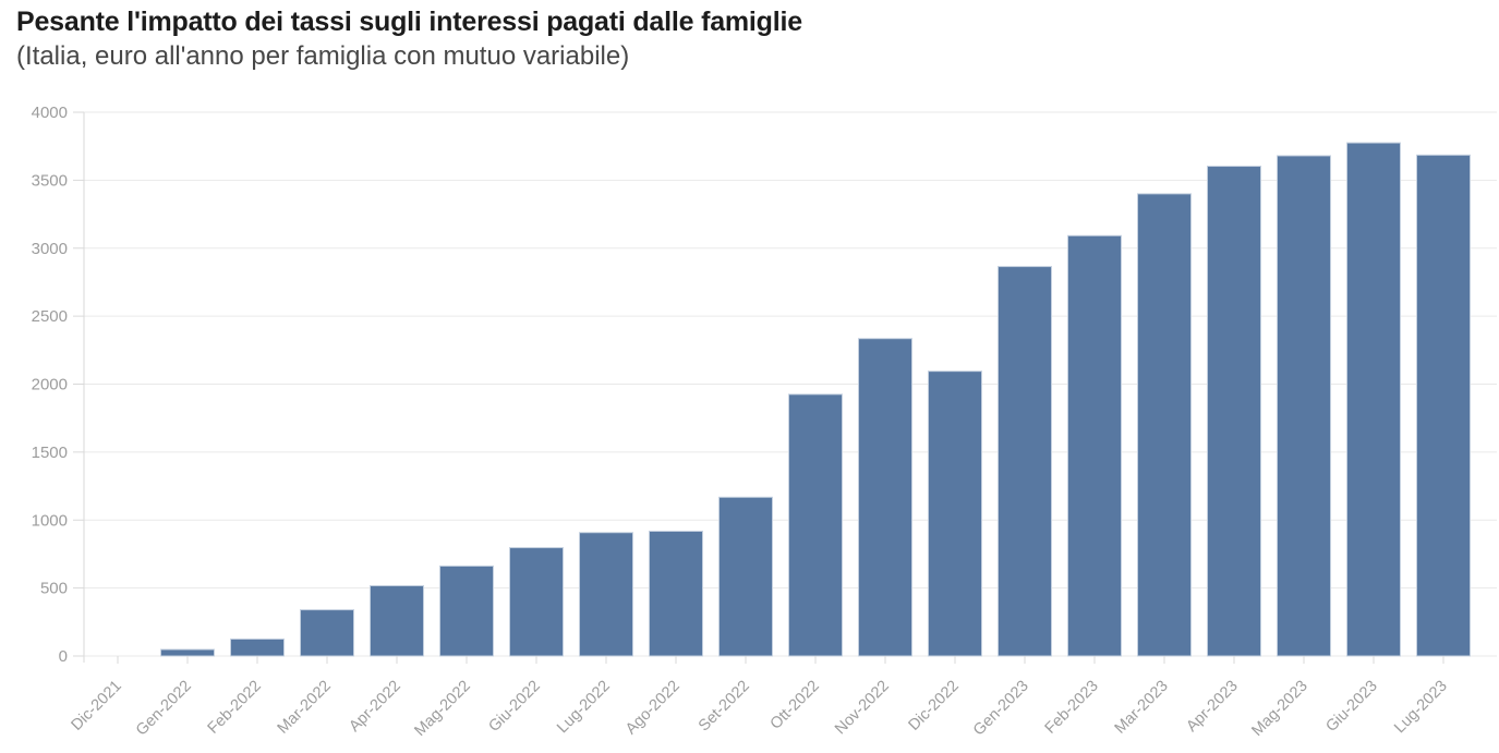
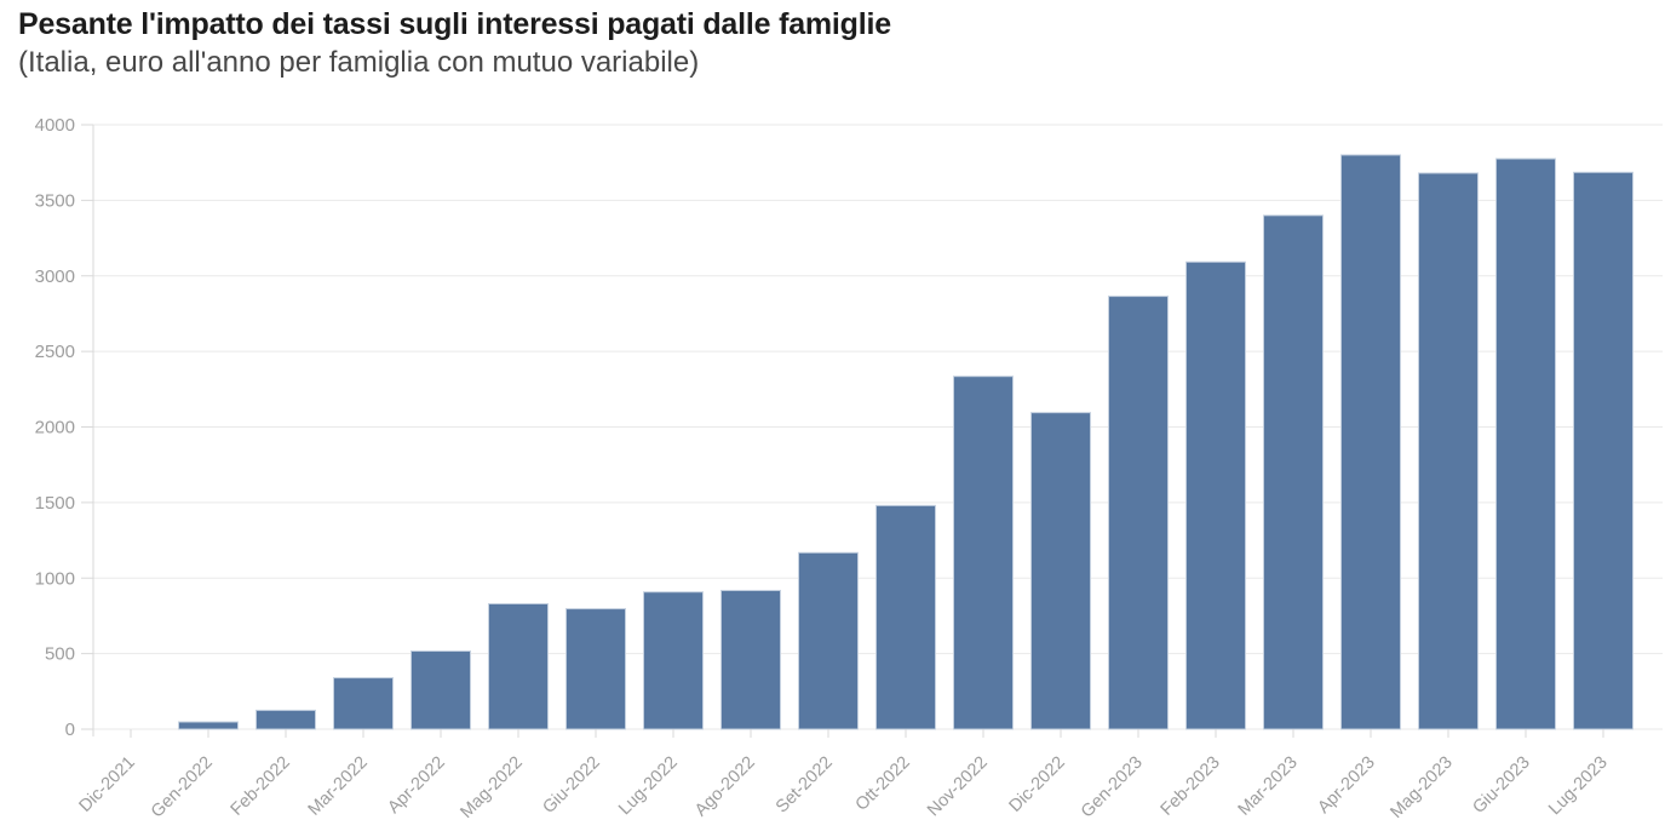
Mag-2022: 660 -> 830
Ott-2022: 1920 -> 1480
Apr-2023: 3600 -> 3800
